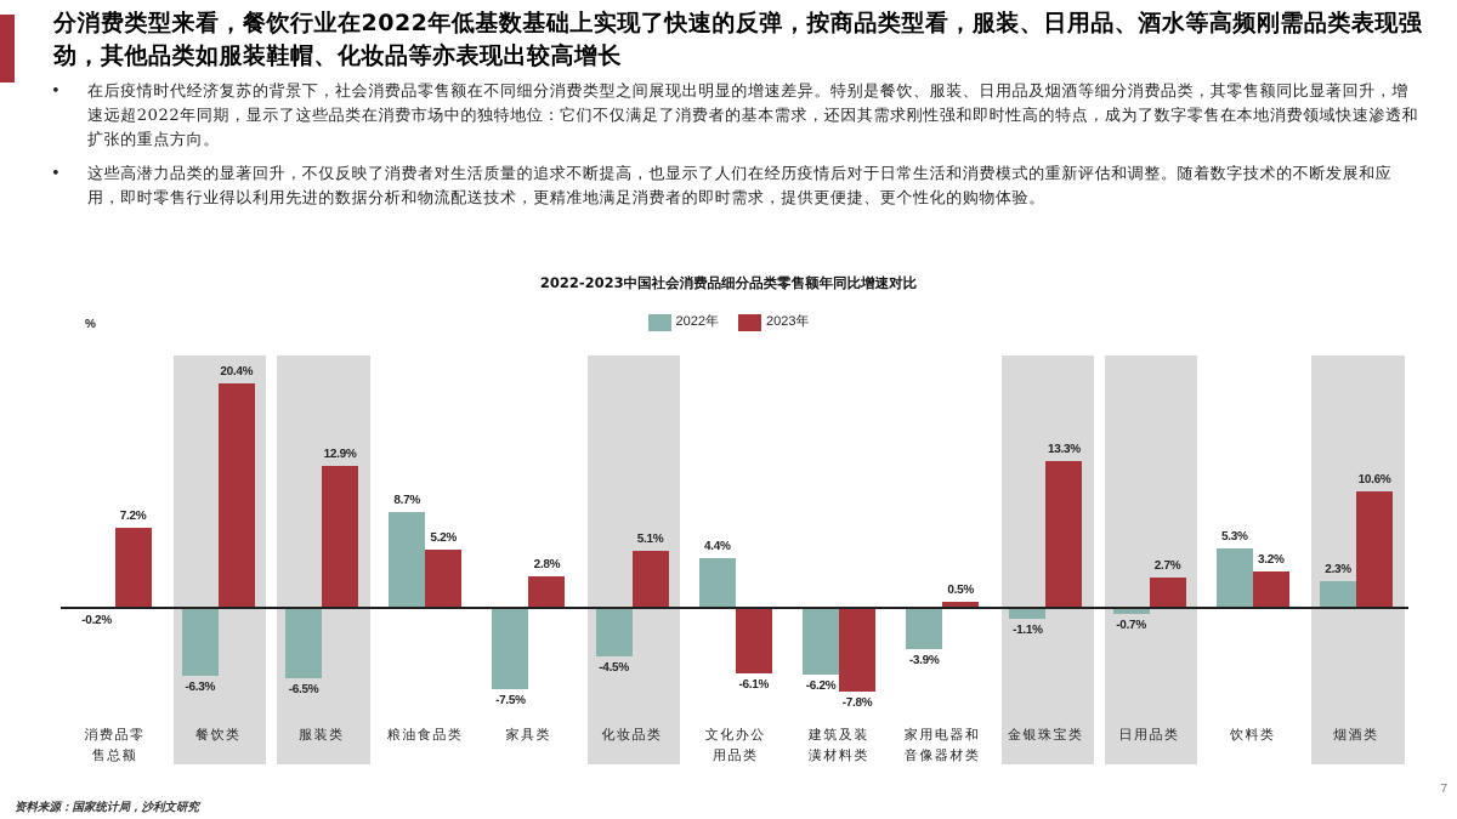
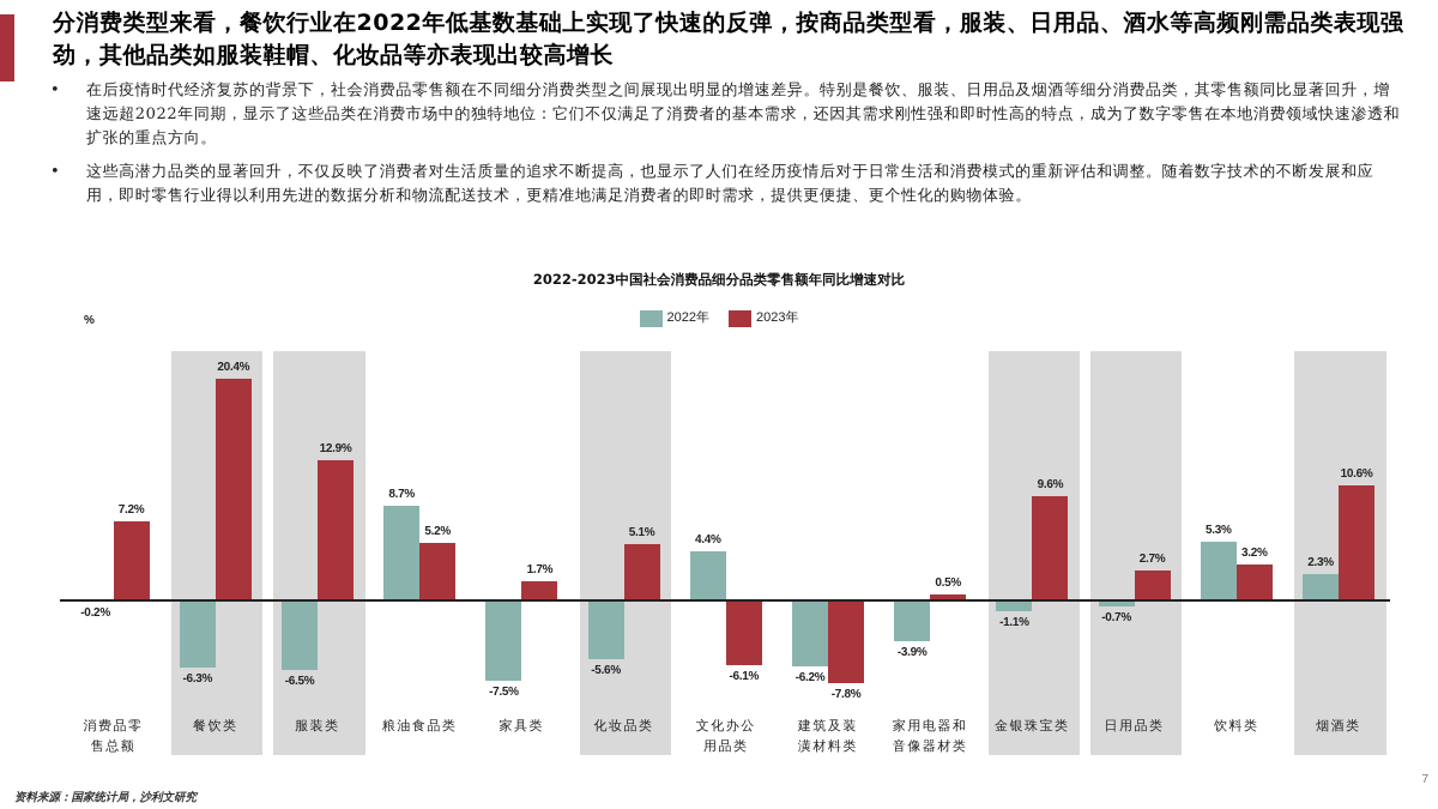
2023年/家具类: 2.8% -> 1.7%
2022年/化妆品类: -4.5% -> -5.6%
2023年/金银珠宝类: 13.3% -> 9.6%
